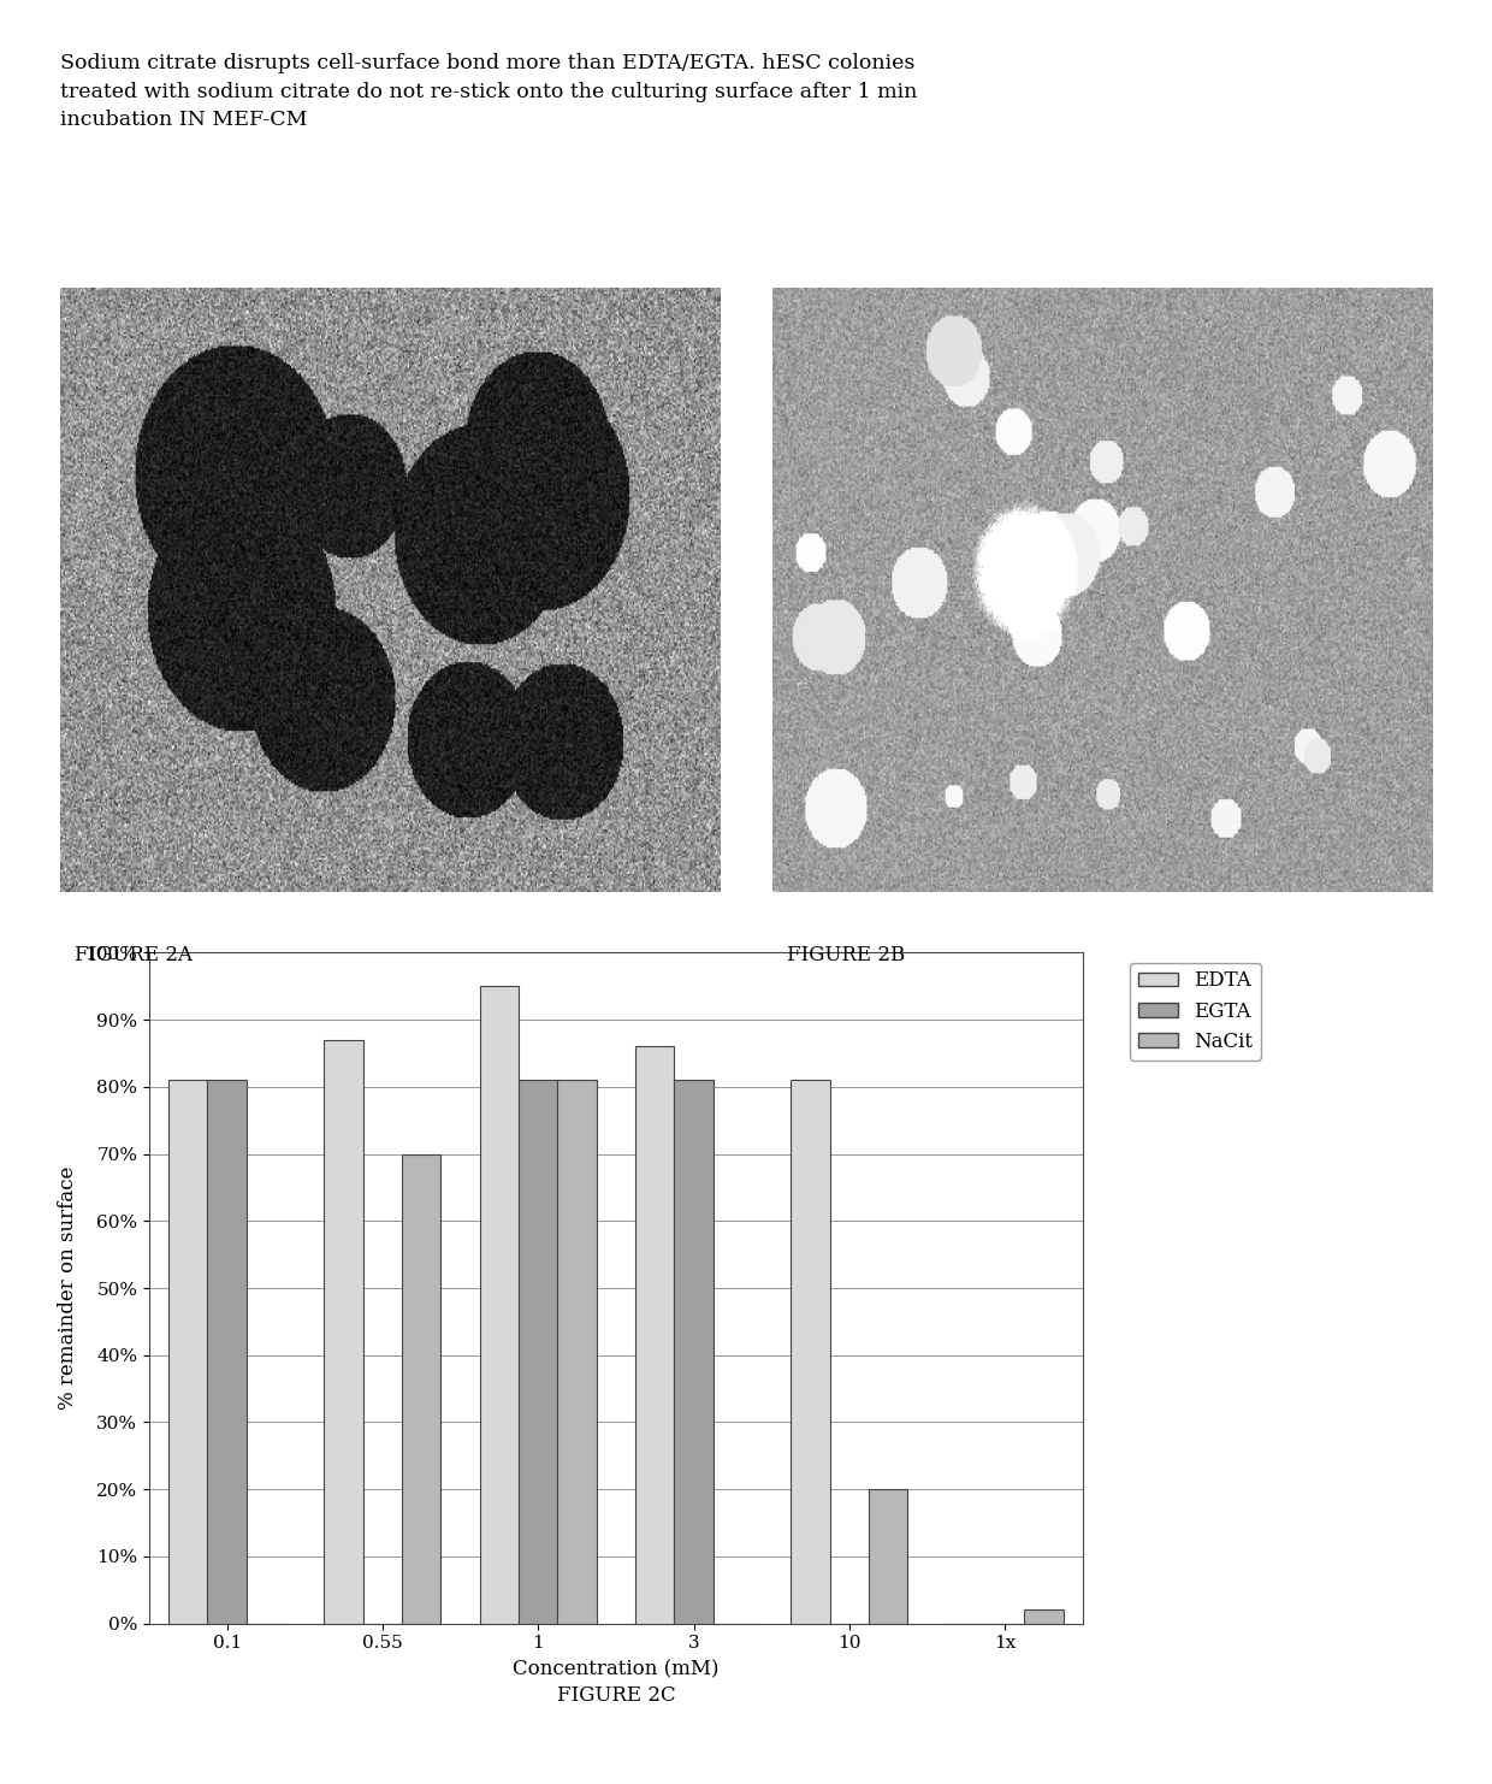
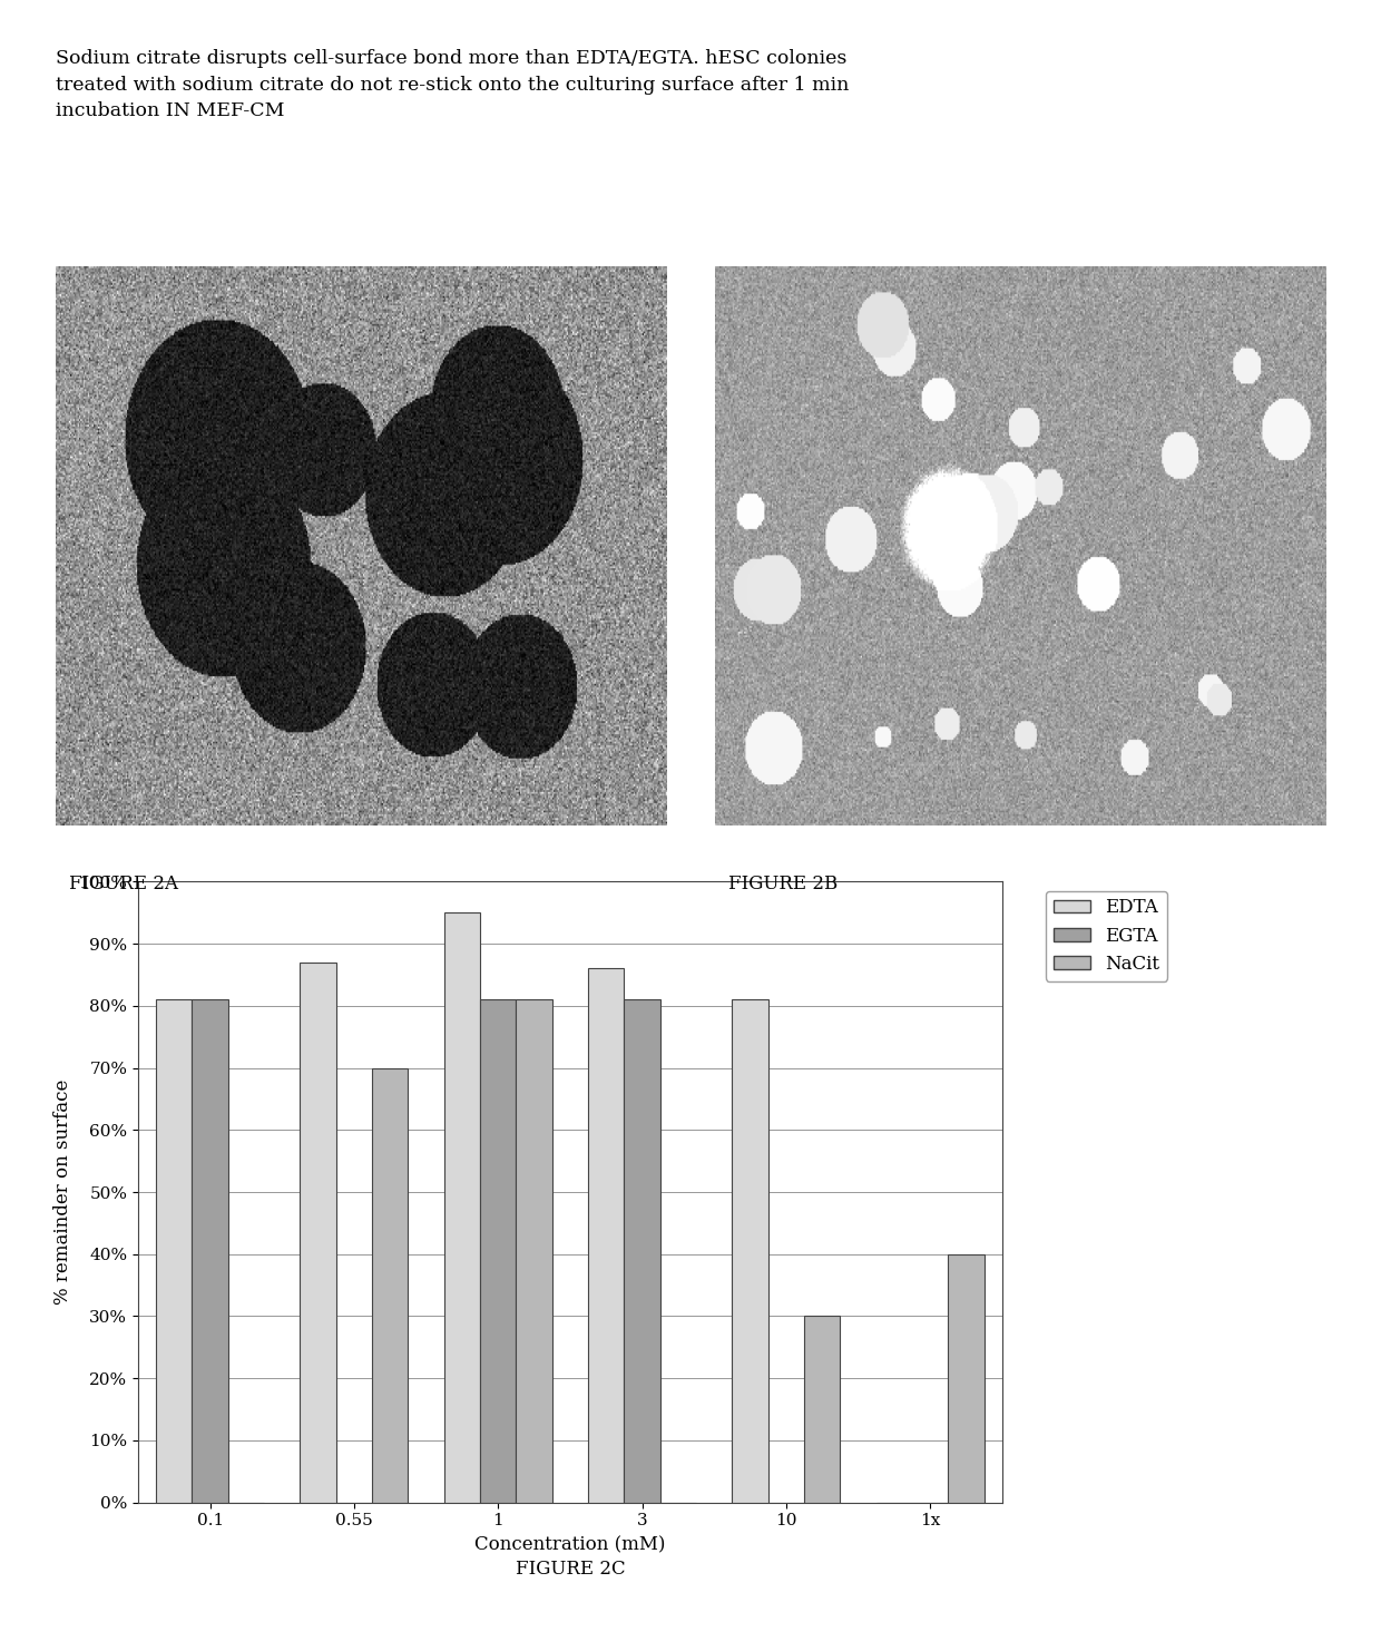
NaCit/10: 20% -> 30%
NaCit/1x: 2% -> 40%
